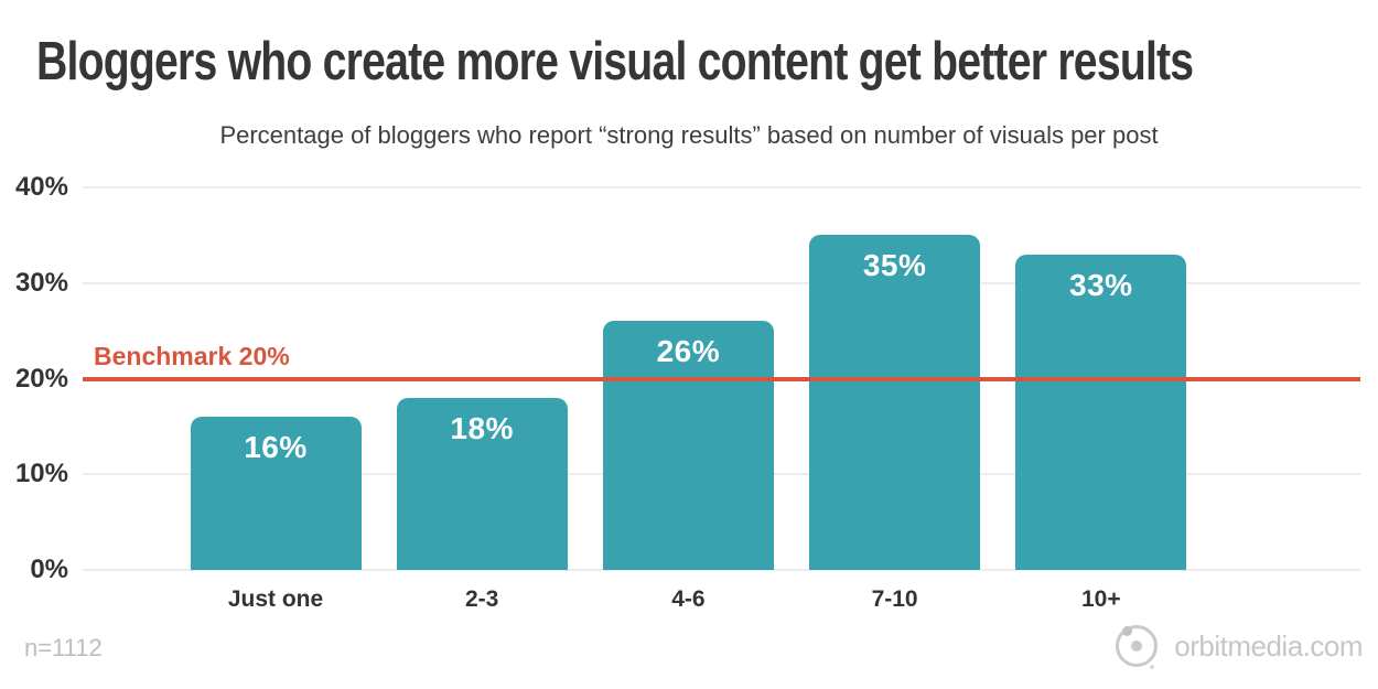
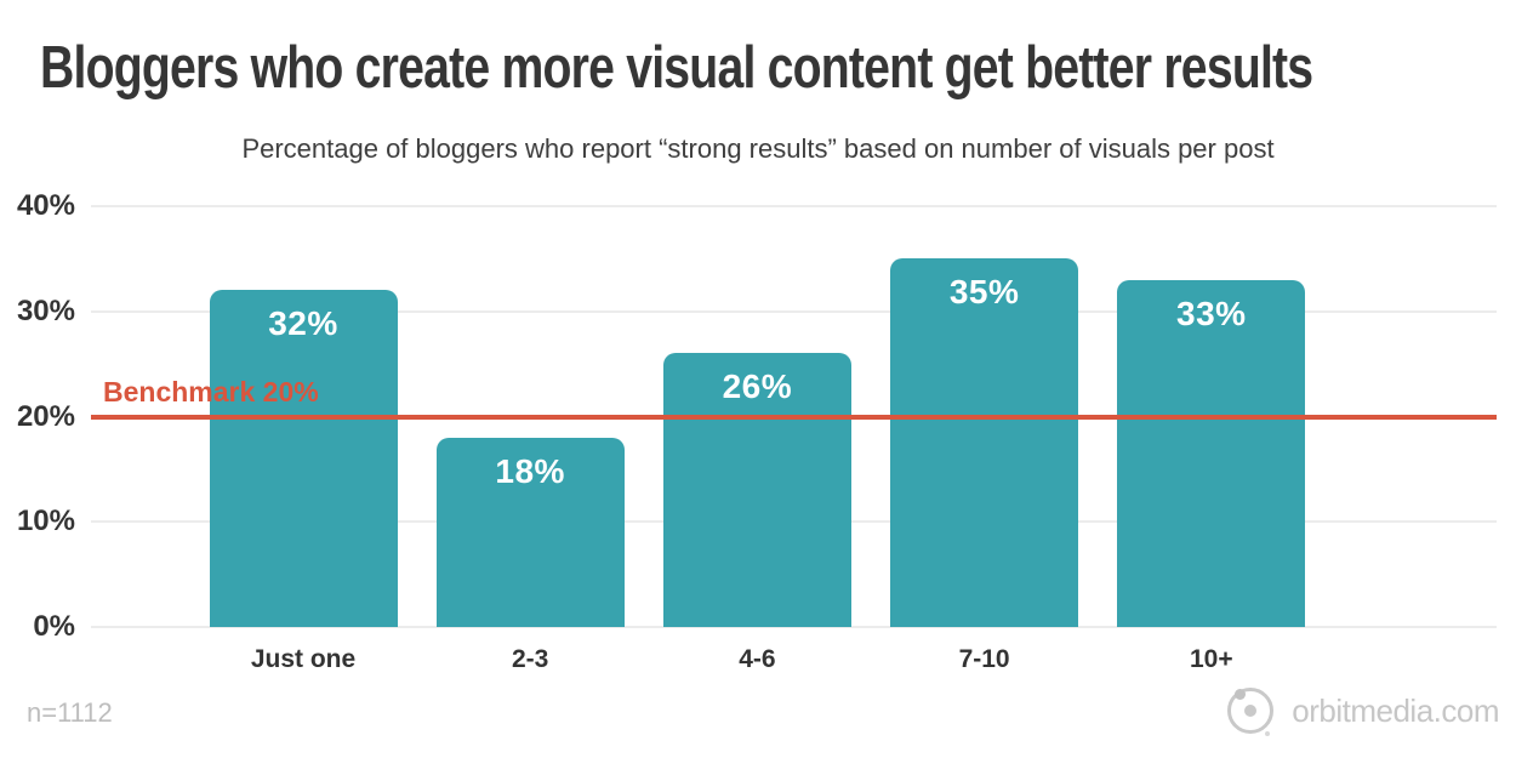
Just one: 16% -> 32%
